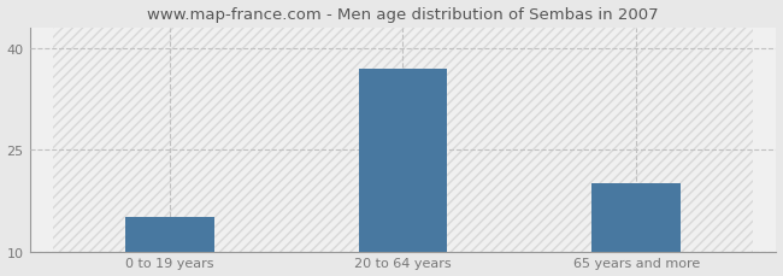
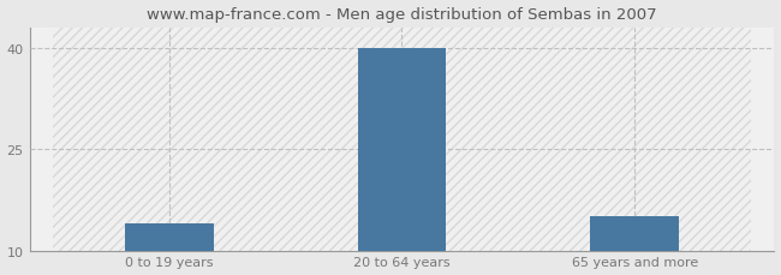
0 to 19 years: 15 -> 14
20 to 64 years: 37 -> 40
65 years and more: 20 -> 15
